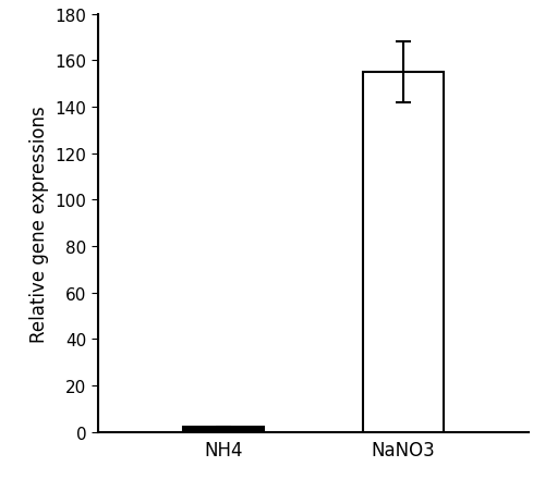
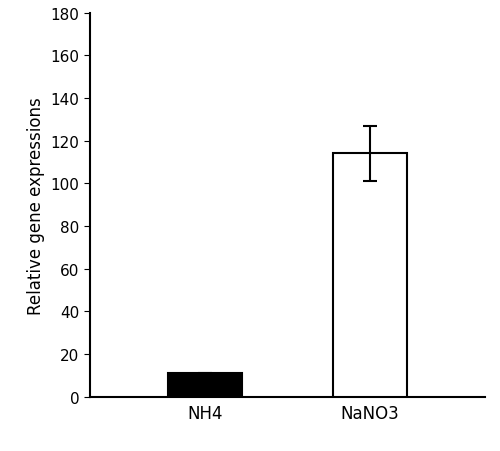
NH4: 2 -> 11
NaNO3: 155 -> 114
